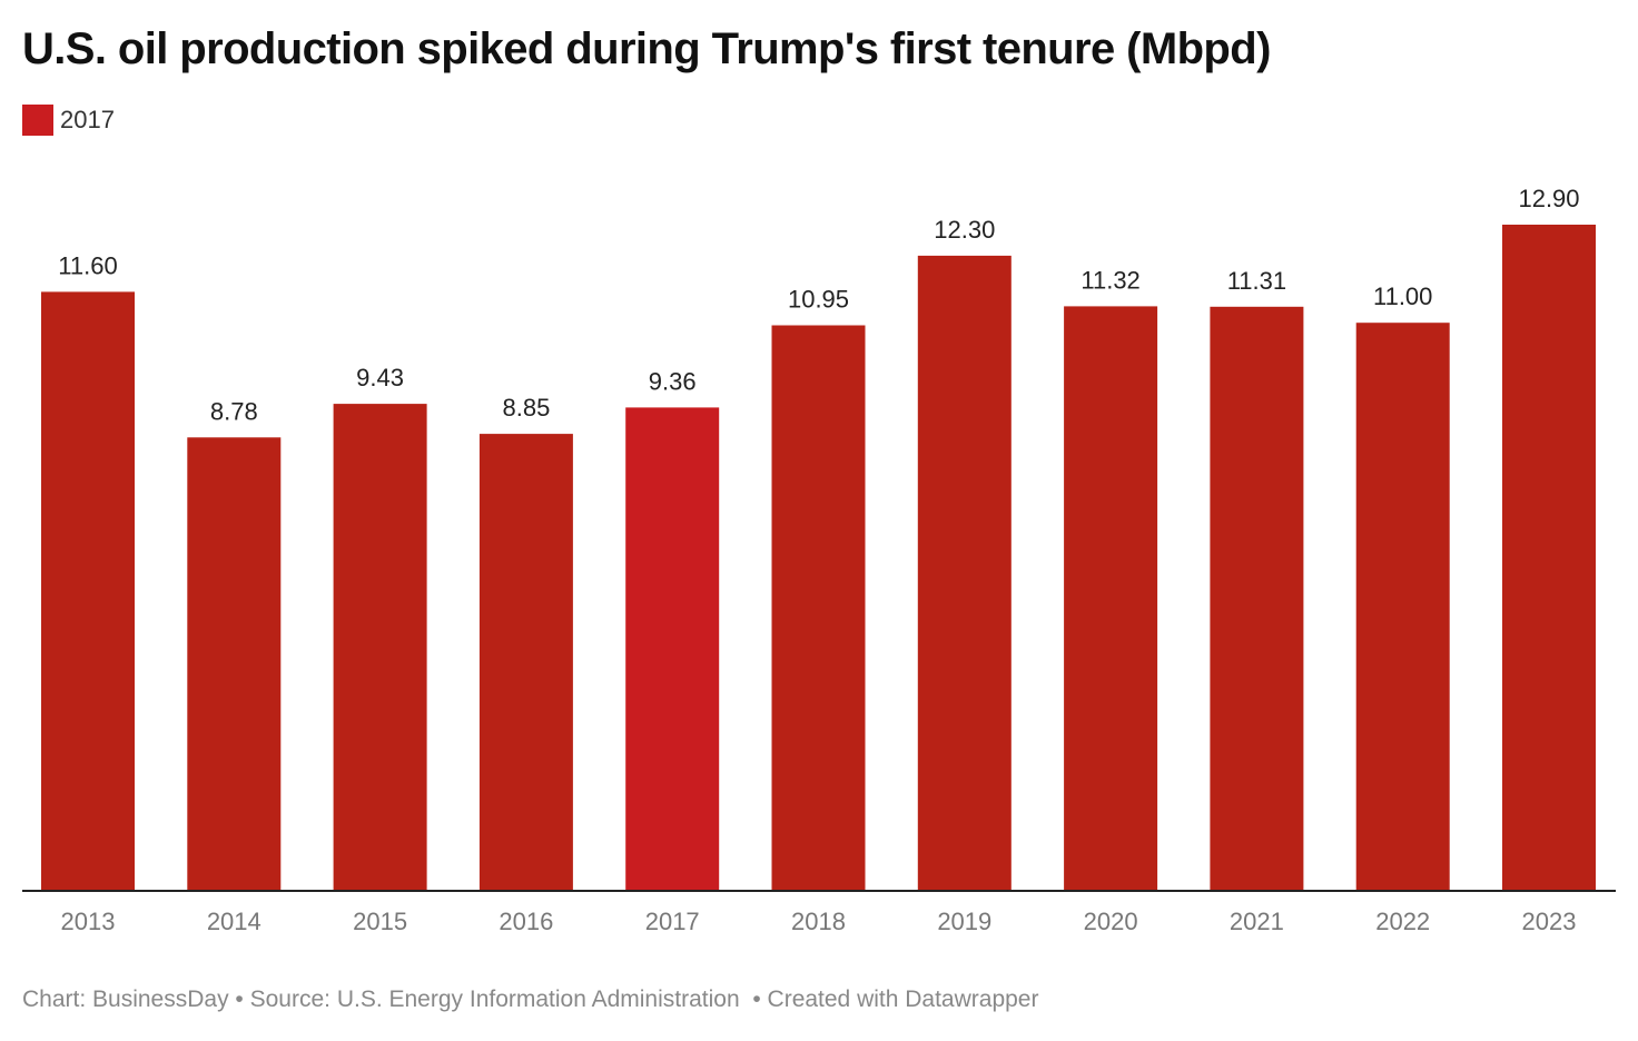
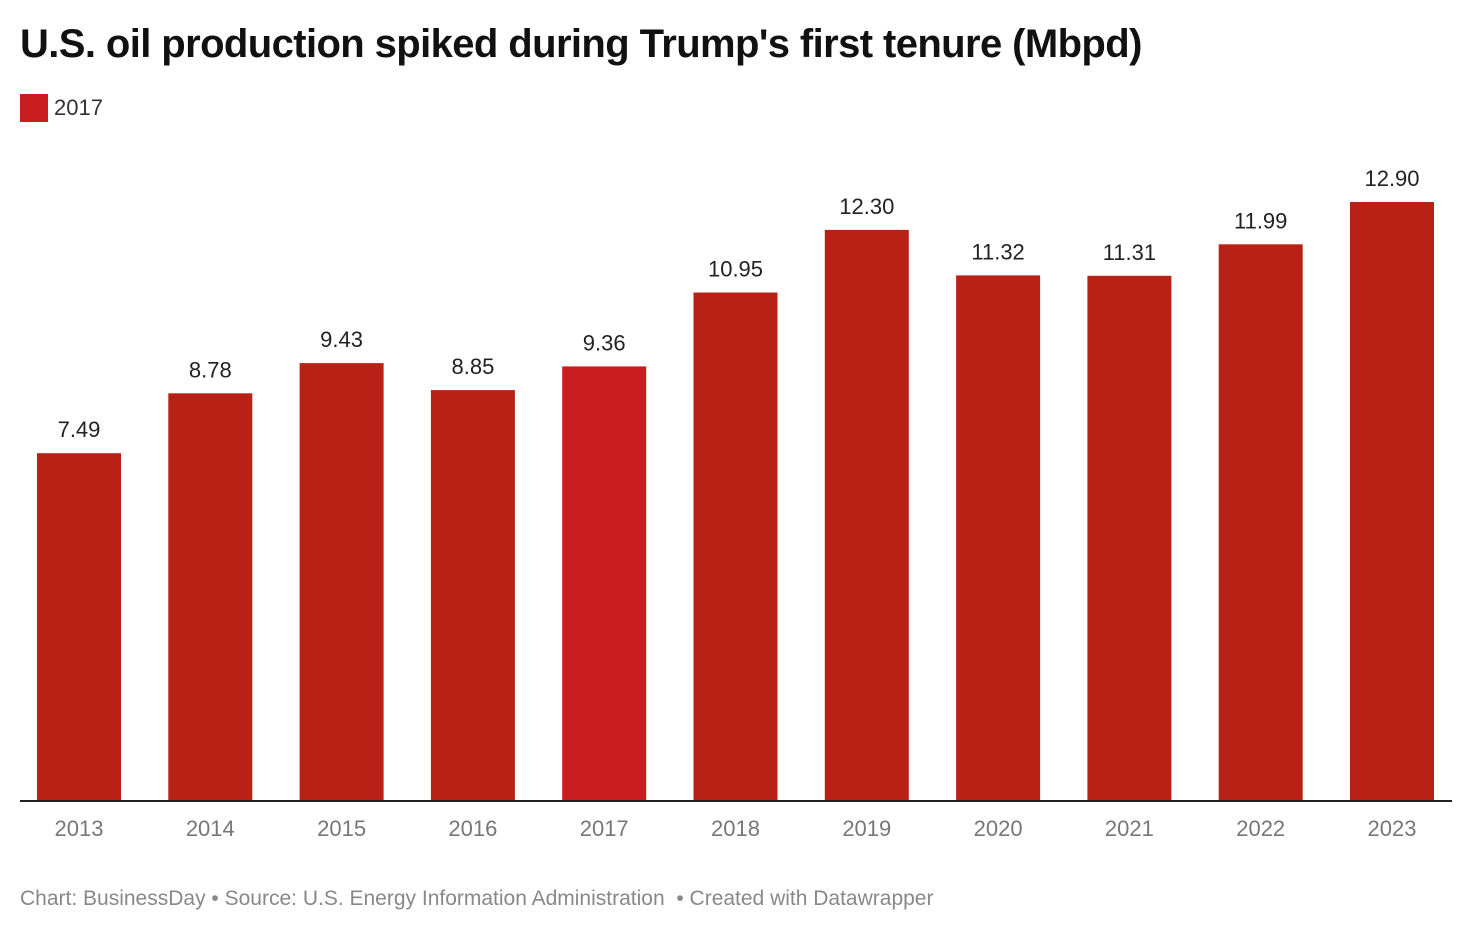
2013: 11.60 -> 7.49
2022: 11.00 -> 11.99
